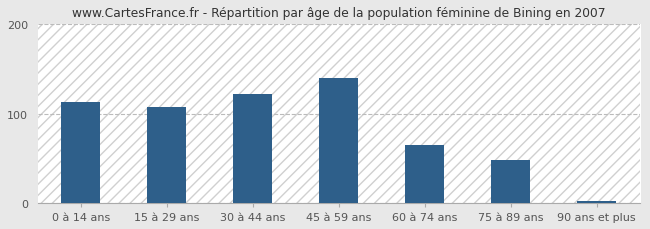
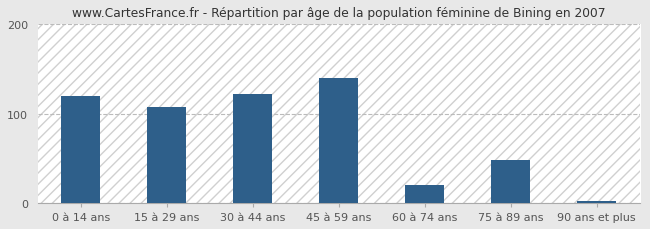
0 à 14 ans: 113 -> 120
60 à 74 ans: 65 -> 20
